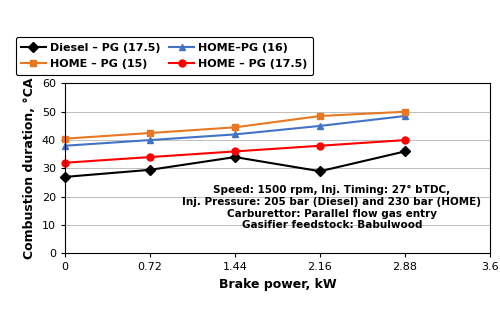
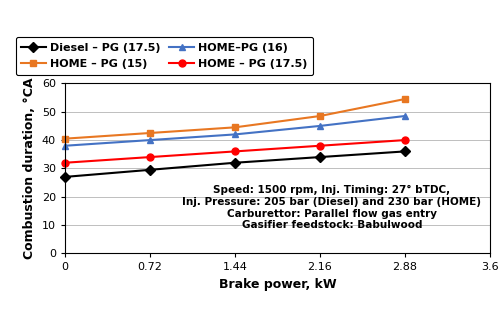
Diesel – PG (17.5)/1.44: 34.0 -> 32.0
Diesel – PG (17.5)/2.16: 29.0 -> 34.0
HOME – PG (15)/2.88: 50.0 -> 54.5
